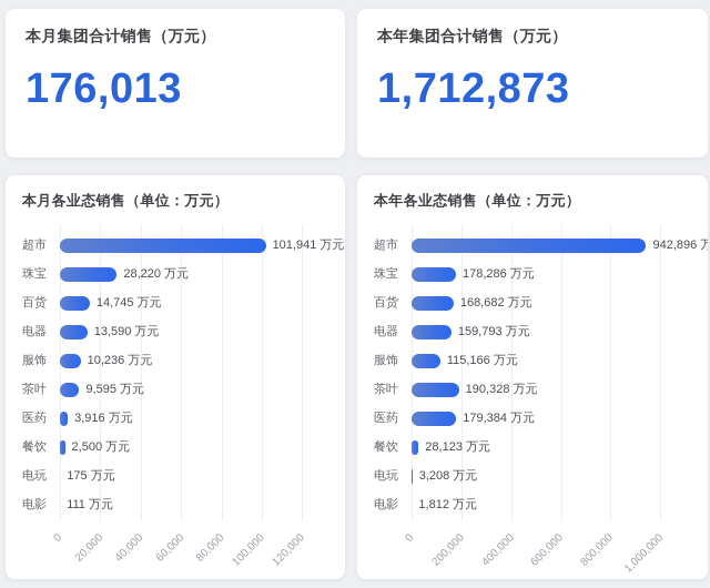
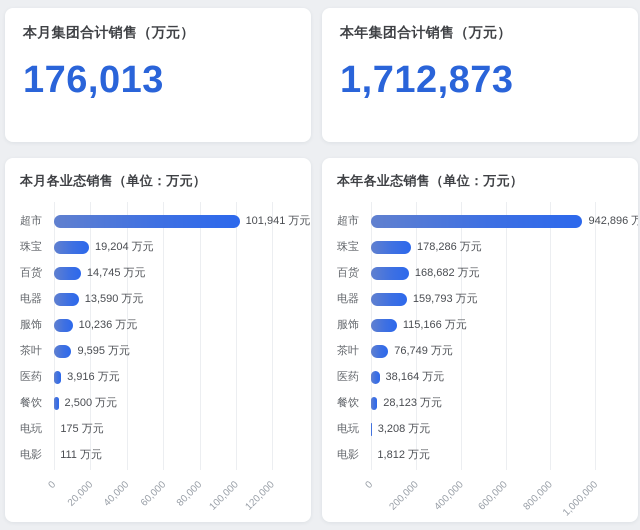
本月各业态销售（单位：万元）/珠宝: 28,220 -> 19,204
本年各业态销售（单位：万元）/茶叶: 190,328 -> 76,749
本年各业态销售（单位：万元）/医药: 179,384 -> 38,164
